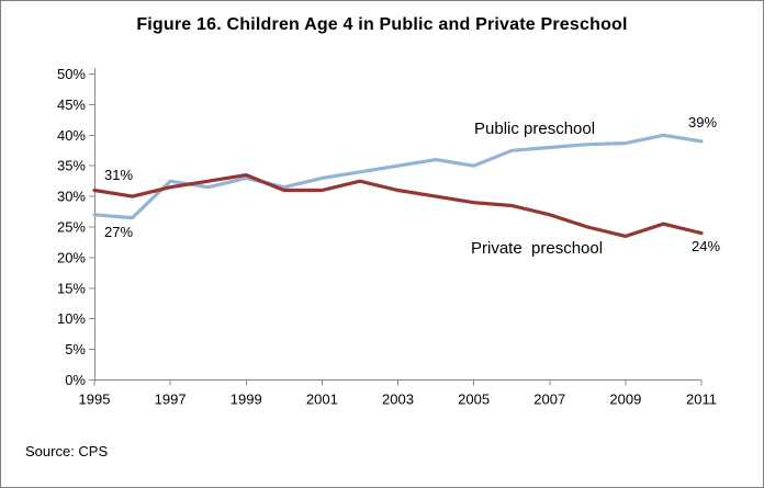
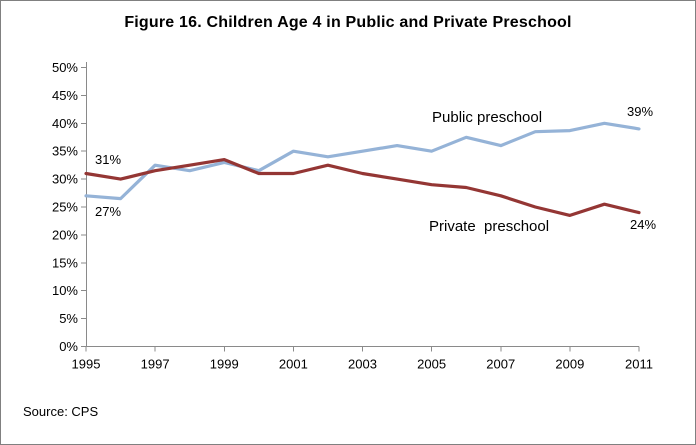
Public preschool/2001: 33% -> 35%
Public preschool/2007: 38% -> 36%
